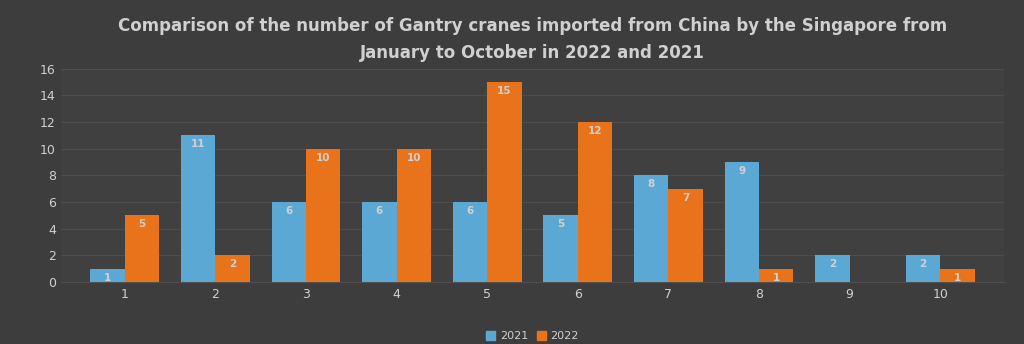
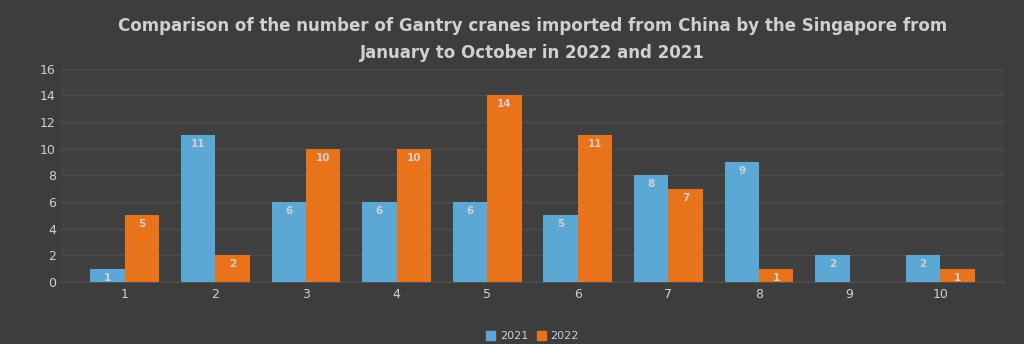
2022/5: 15 -> 14
2022/6: 12 -> 11
